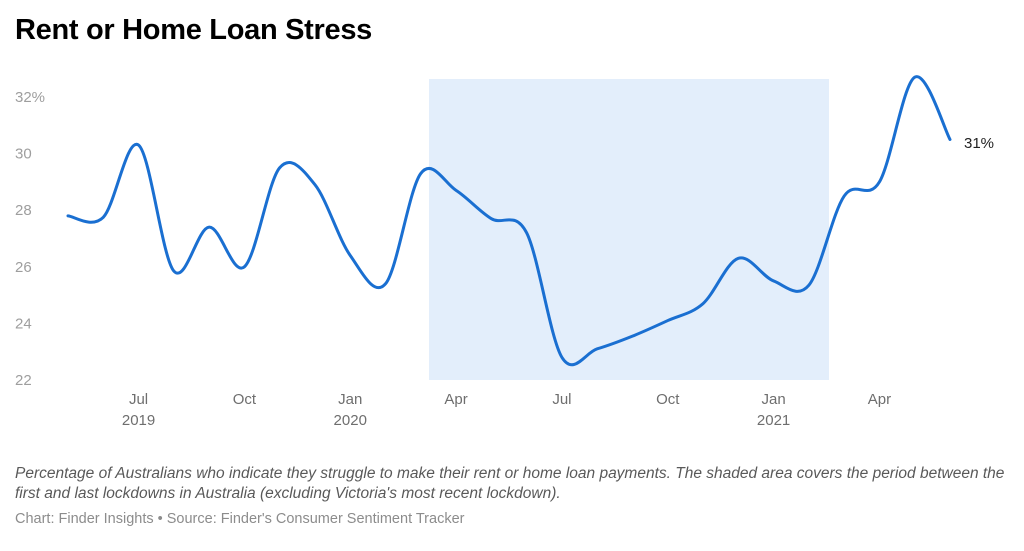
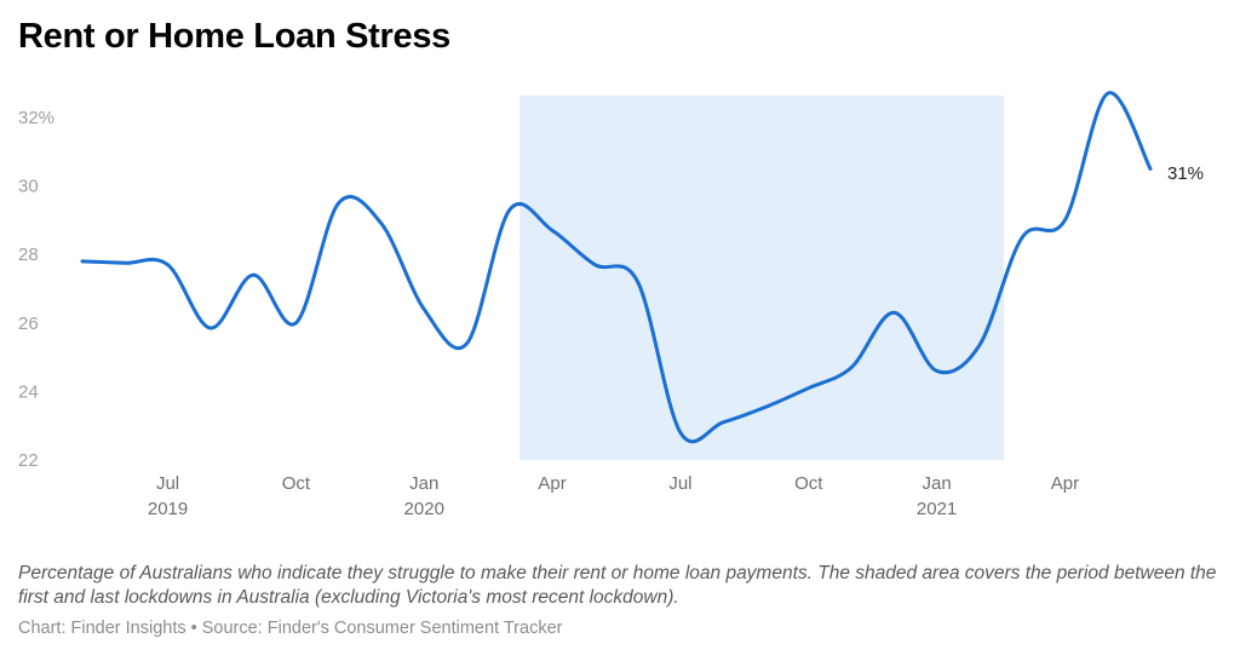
Jul 2019: 30.3% -> 27.7%
Jan 2021: 25.5% -> 24.6%
